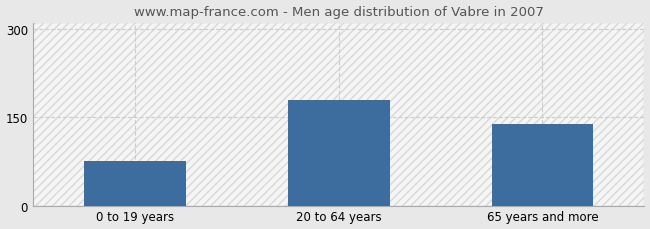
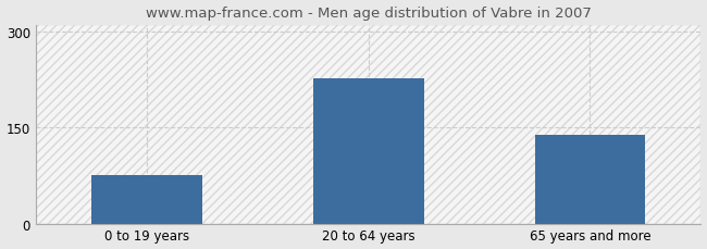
20 to 64 years: 180 -> 226
